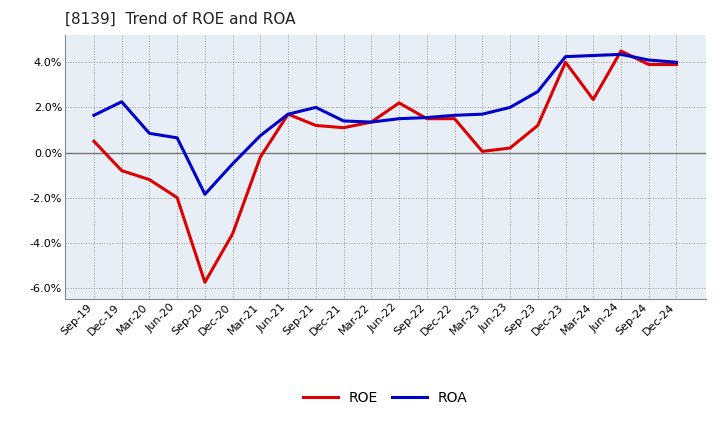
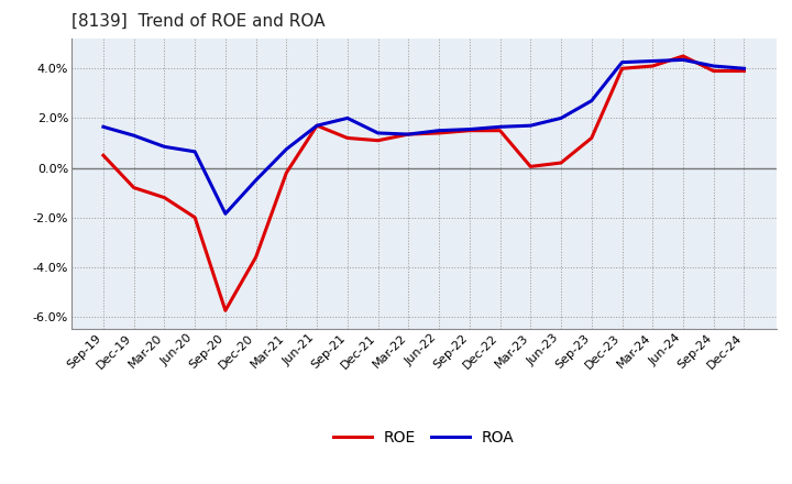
ROA/Dec-19: 2.25% -> 1.30%
ROE/Jun-22: 2.20% -> 1.40%
ROE/Mar-24: 2.35% -> 4.10%
